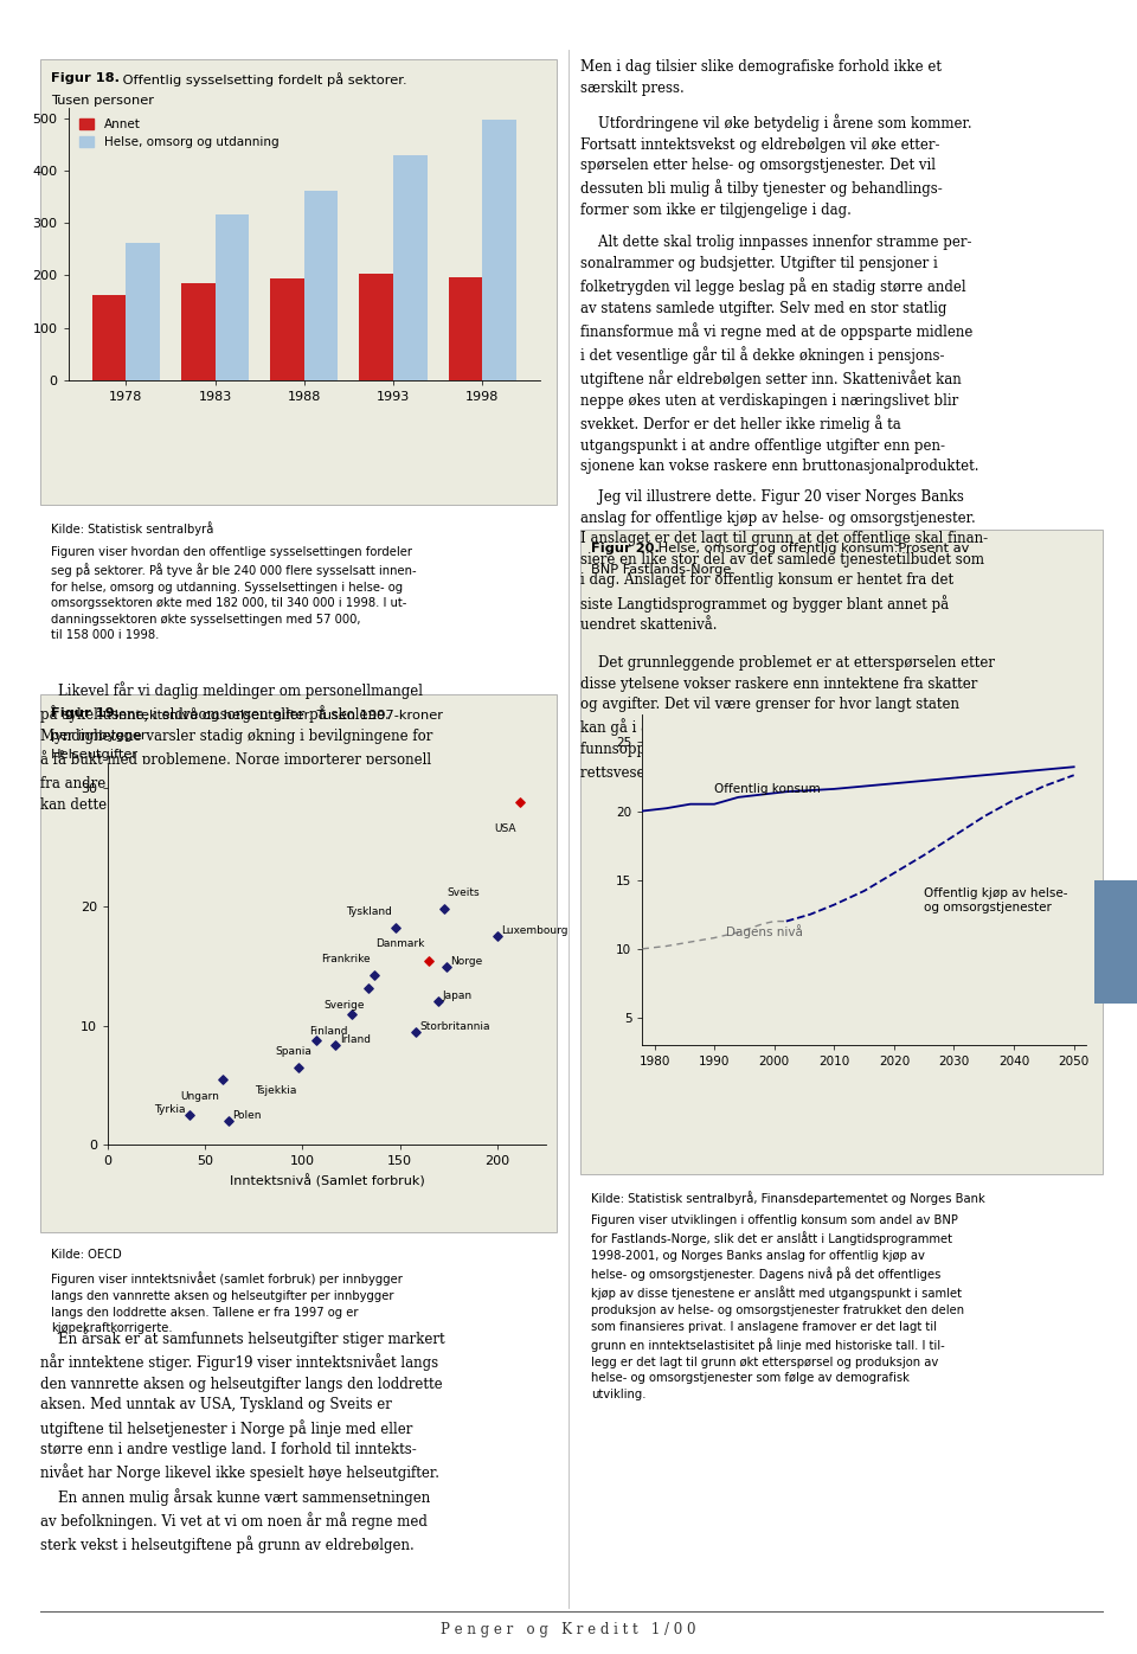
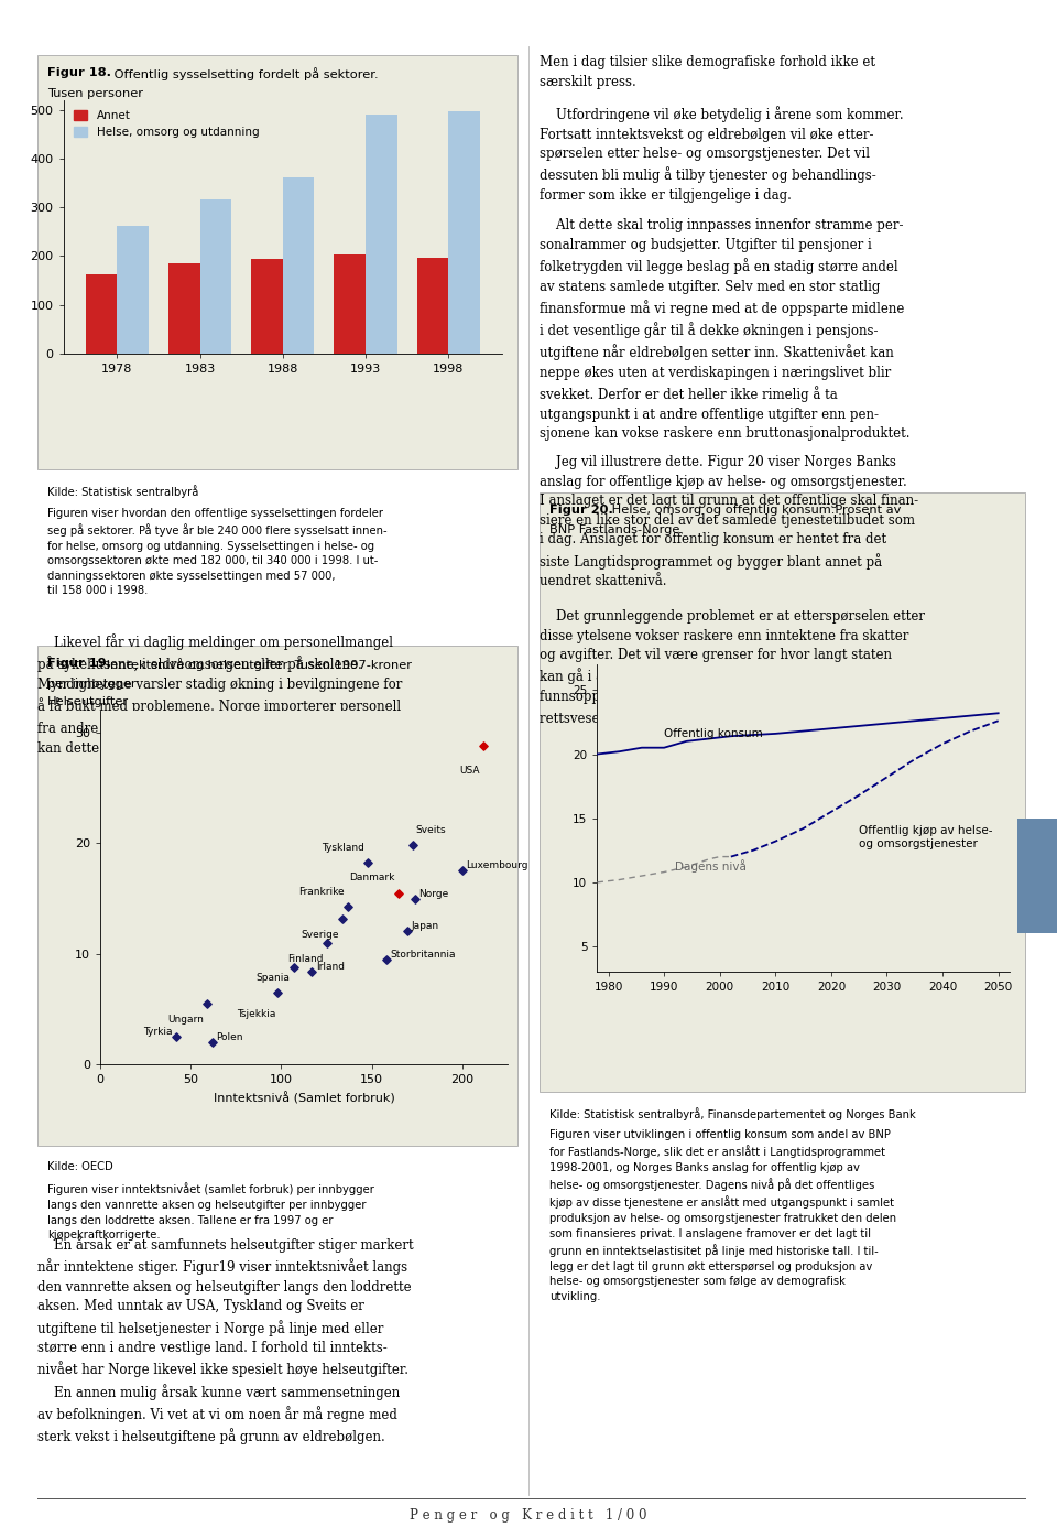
Helse, omsorg og utdanning/1993: 430 -> 490
